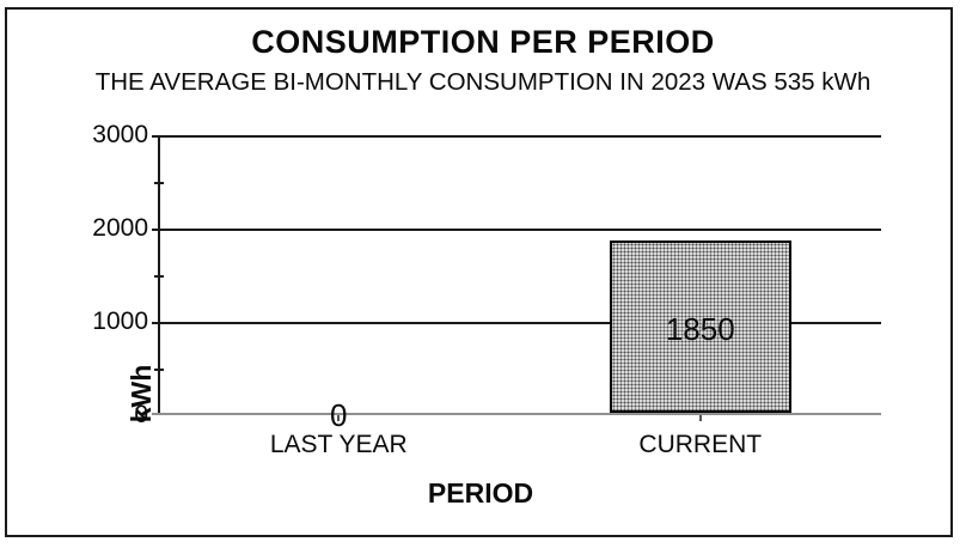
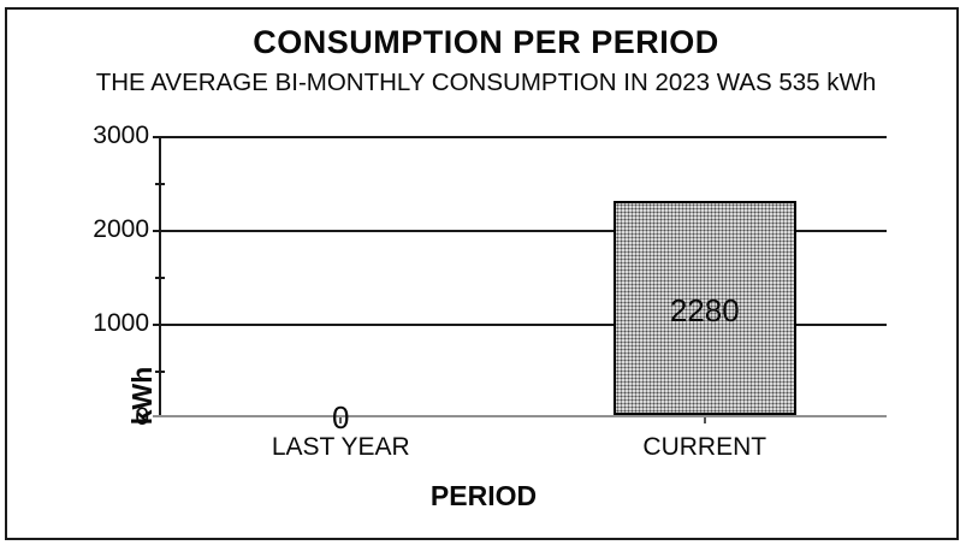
CURRENT: 1850 -> 2280
